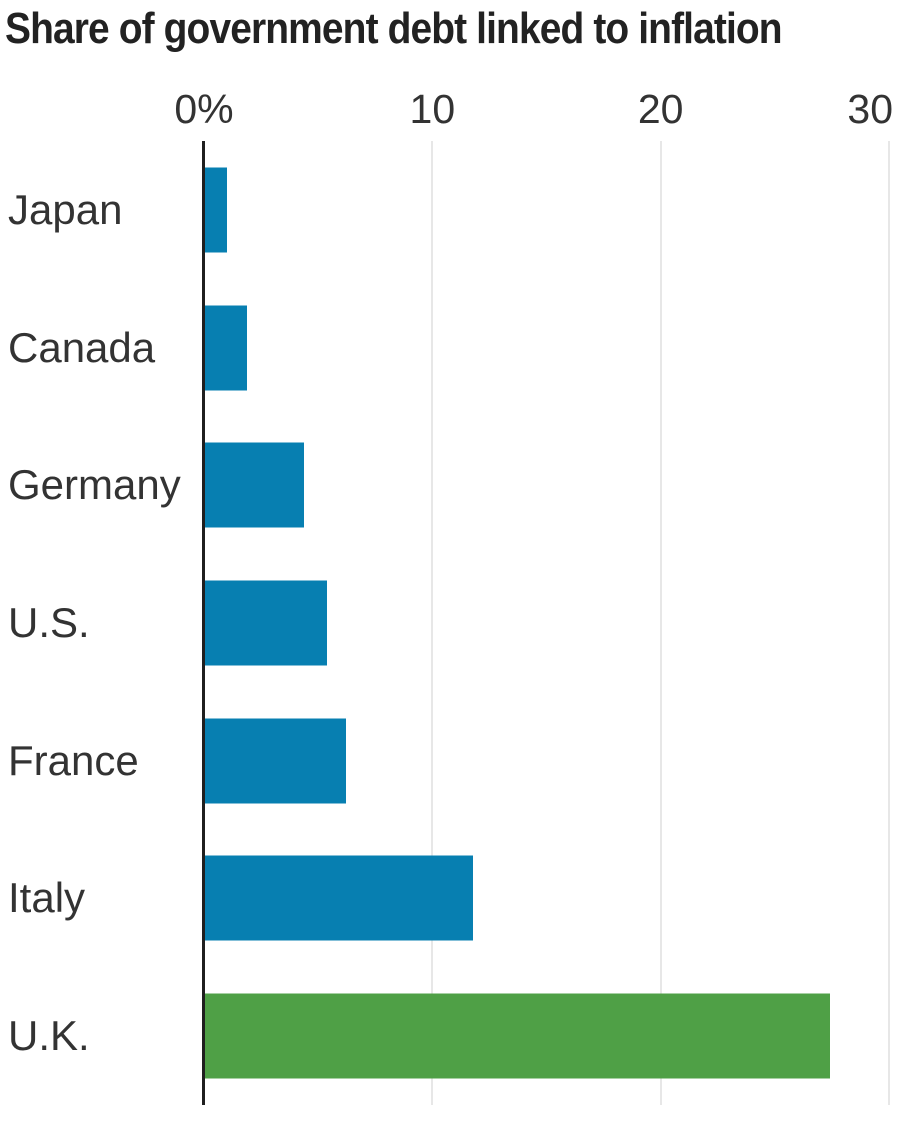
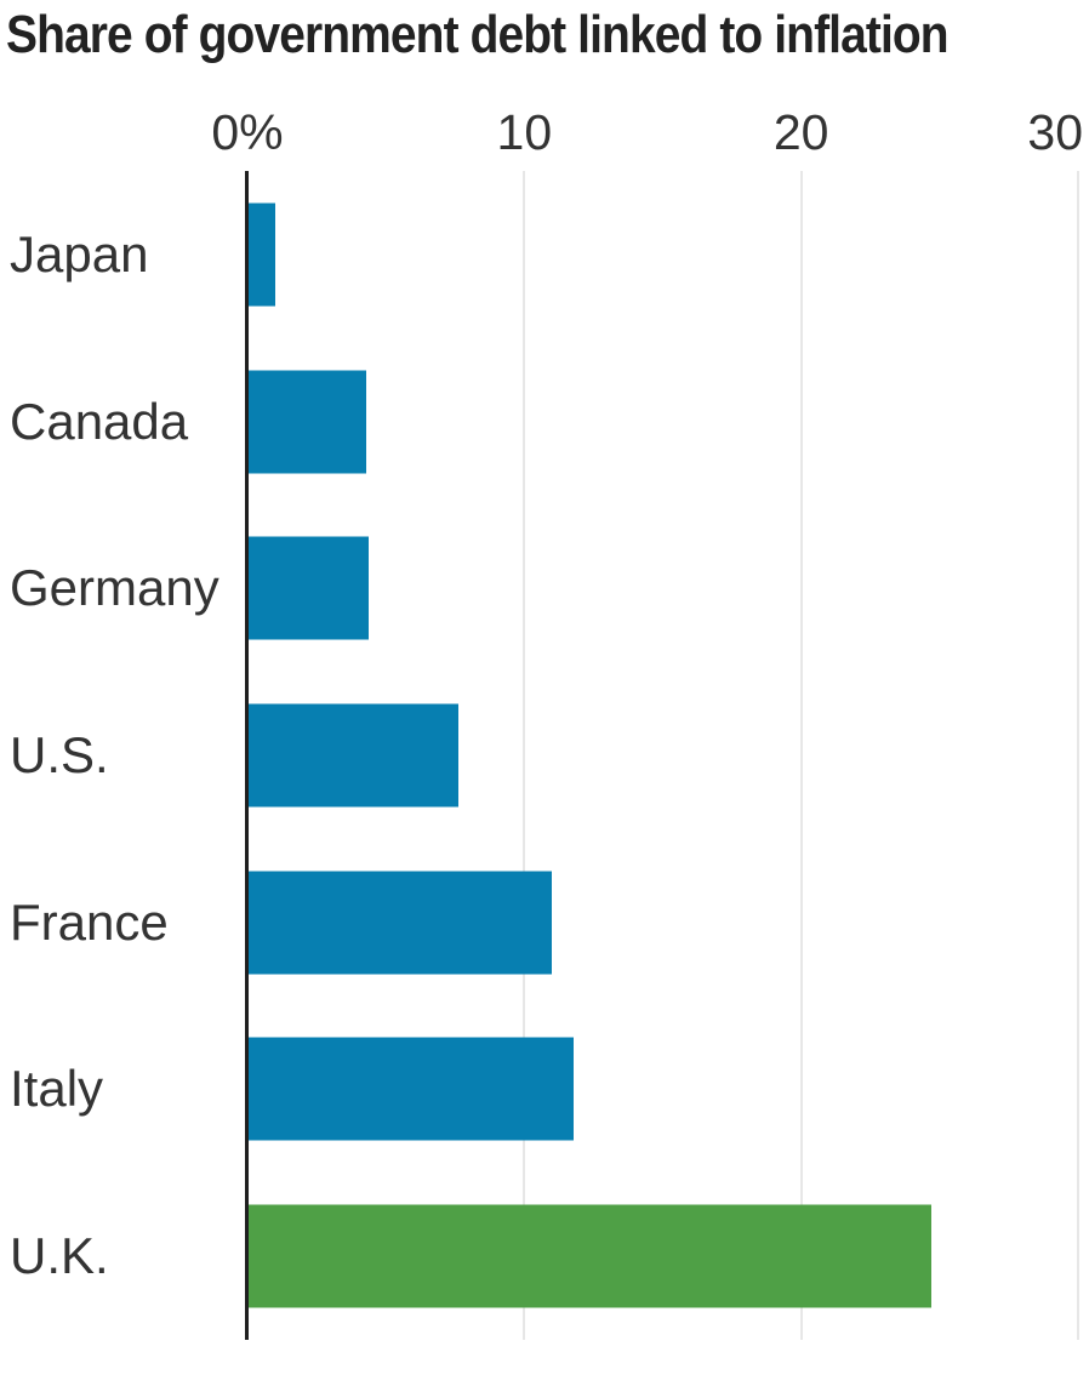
Canada: 1.9 -> 4.3
U.S.: 5.4 -> 7.6
France: 6.2 -> 11.0
U.K.: 27.4 -> 24.7
